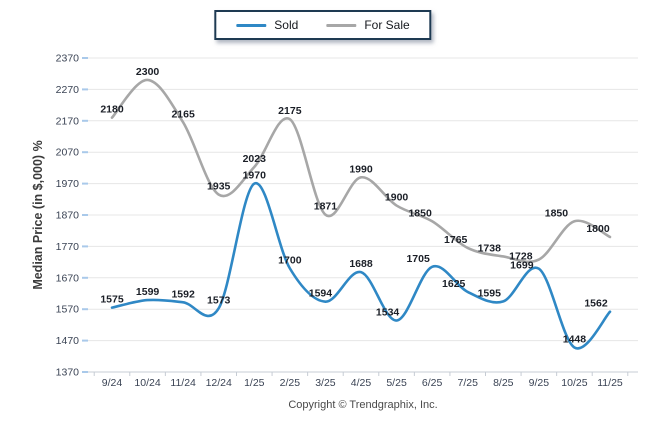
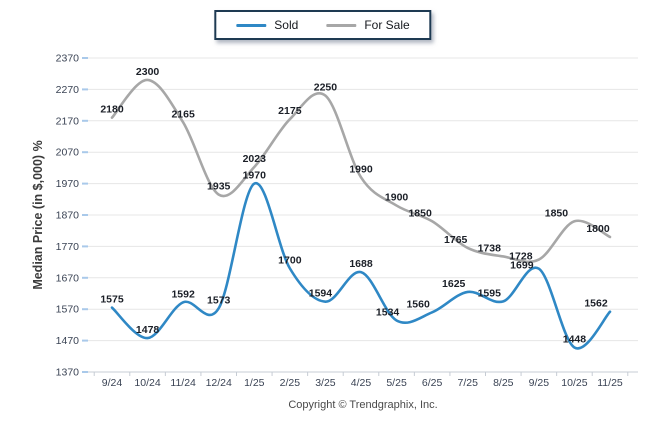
Sold/10/24: 1599 -> 1478
For Sale/3/25: 1871 -> 2250
Sold/6/25: 1705 -> 1560
